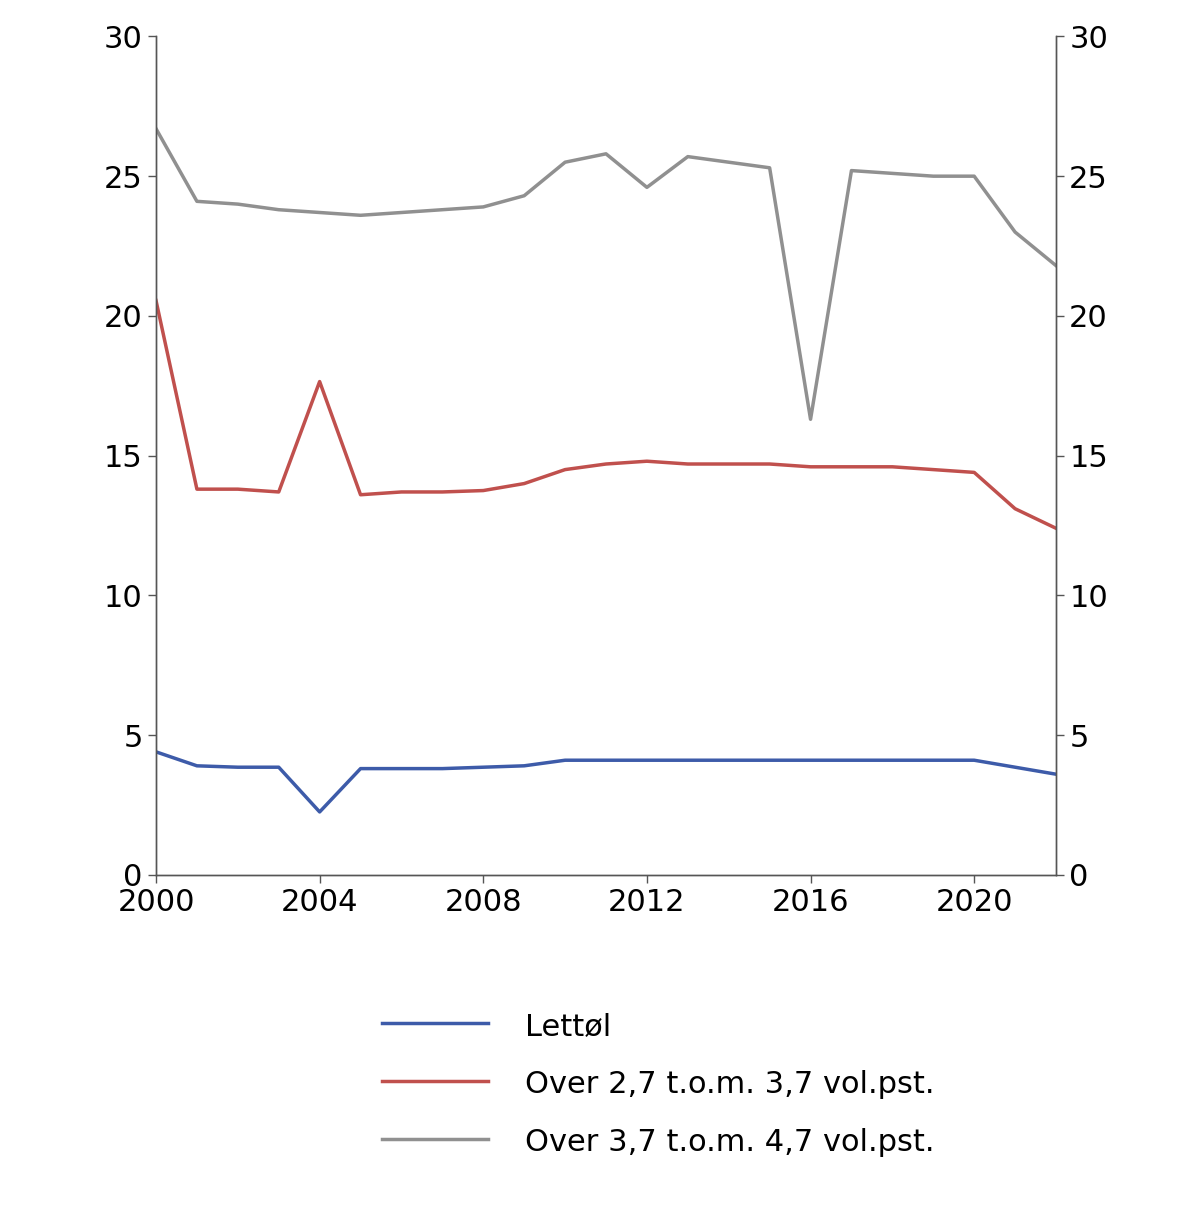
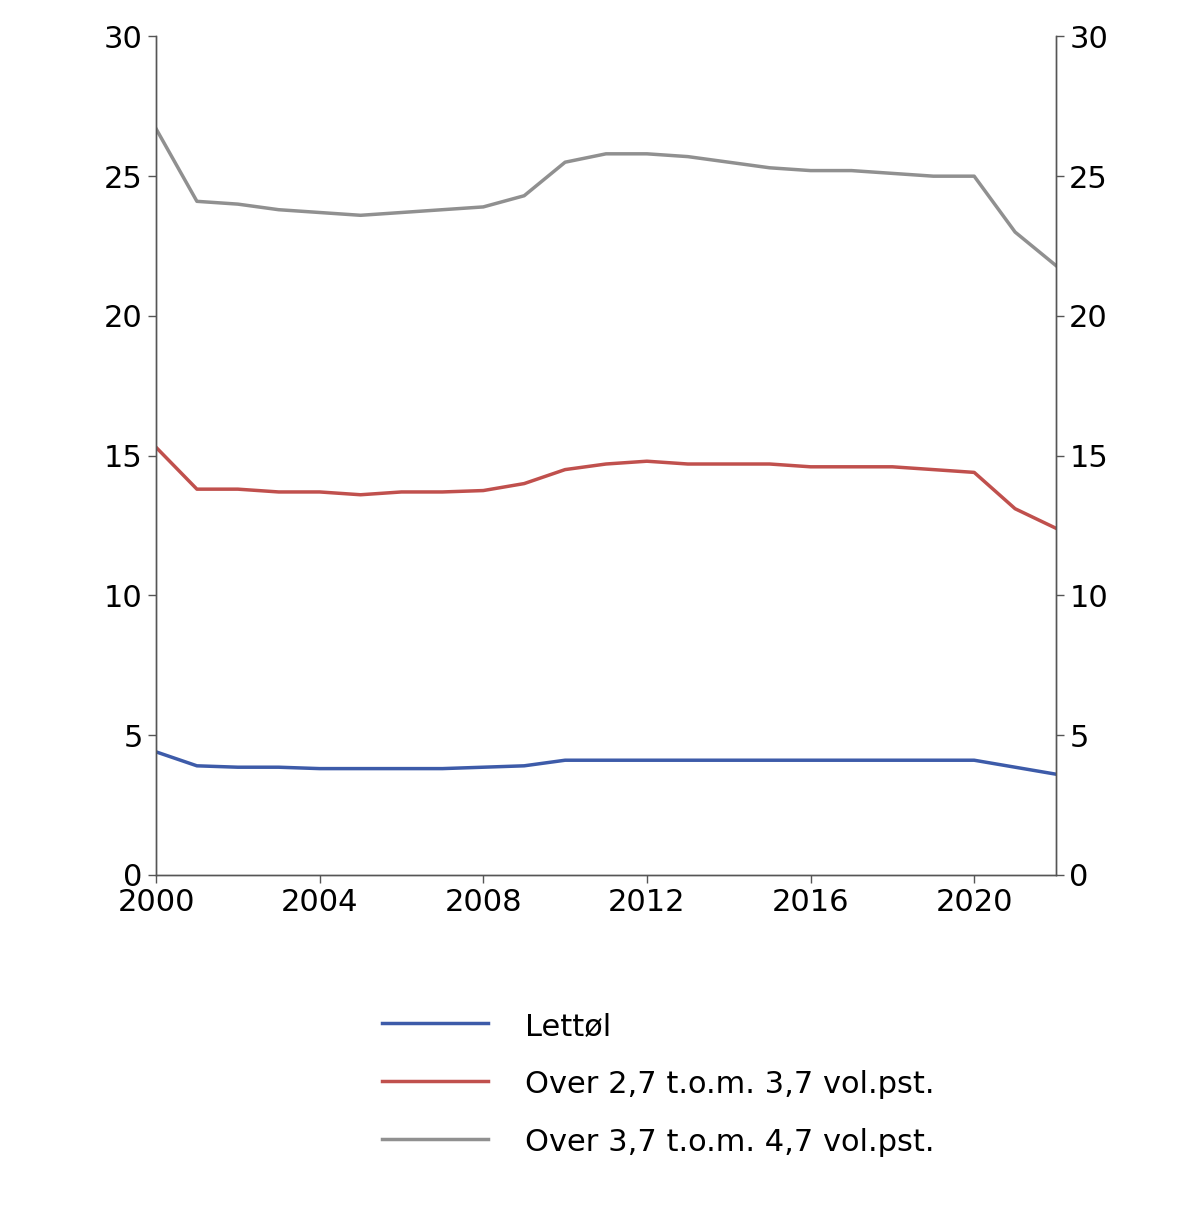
Over 2,7 t.o.m. 3,7 vol.pst./2000: 20.55 -> 15.30
Lettøl/2004: 2.25 -> 3.80
Over 2,7 t.o.m. 3,7 vol.pst./2004: 17.65 -> 13.70
Over 3,7 t.o.m. 4,7 vol.pst./2012: 24.6 -> 25.8
Over 3,7 t.o.m. 4,7 vol.pst./2016: 16.3 -> 25.2
